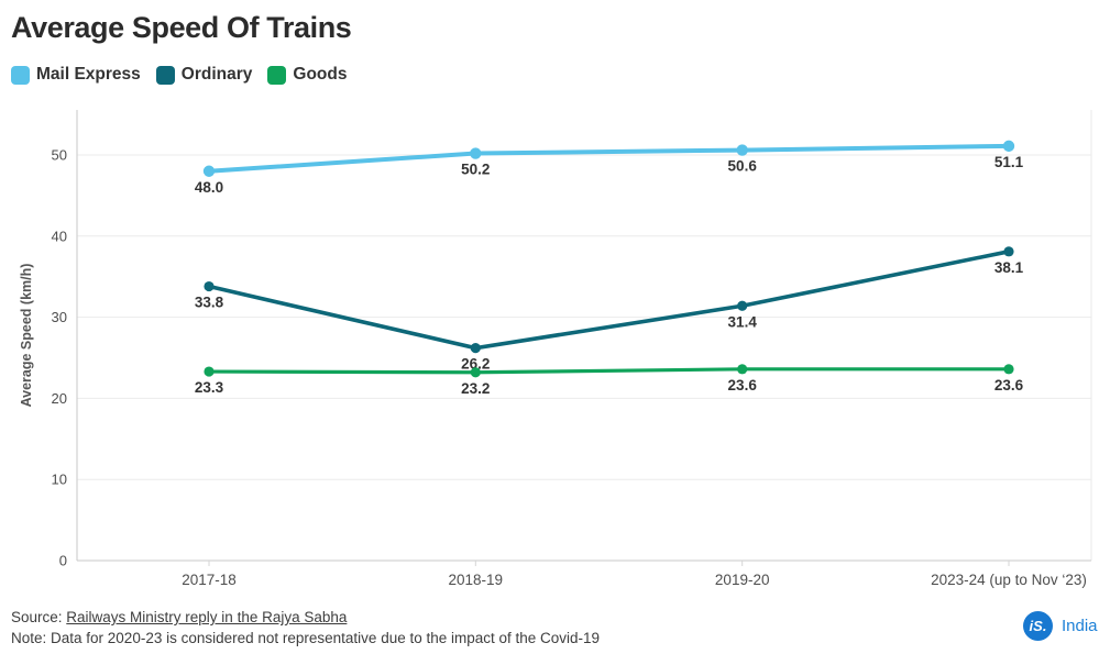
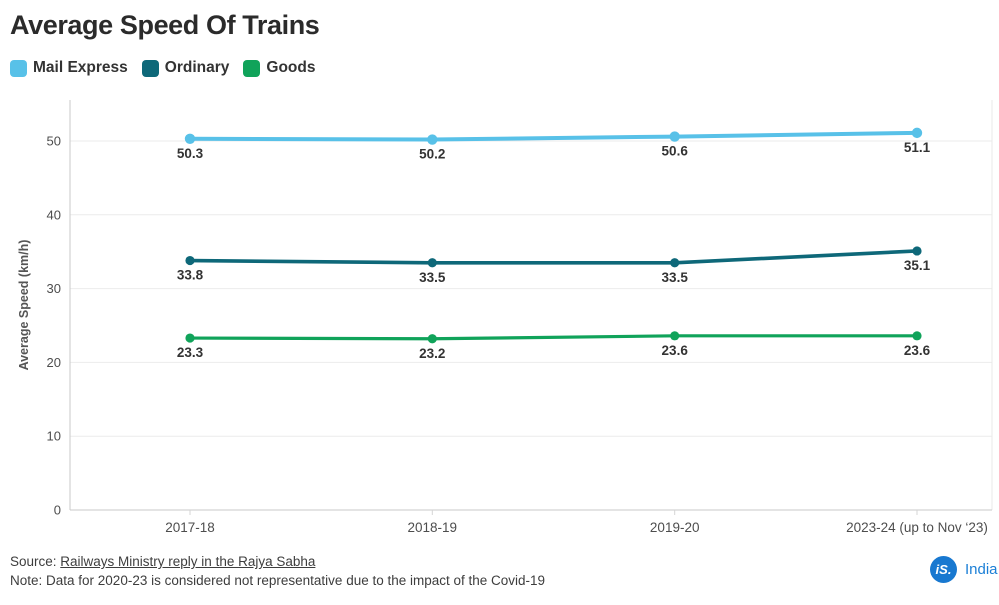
Mail Express/2017-18: 48.0 -> 50.3
Ordinary/2018-19: 26.2 -> 33.5
Ordinary/2019-20: 31.4 -> 33.5
Ordinary/2023-24 (up to Nov ‘23): 38.1 -> 35.1
